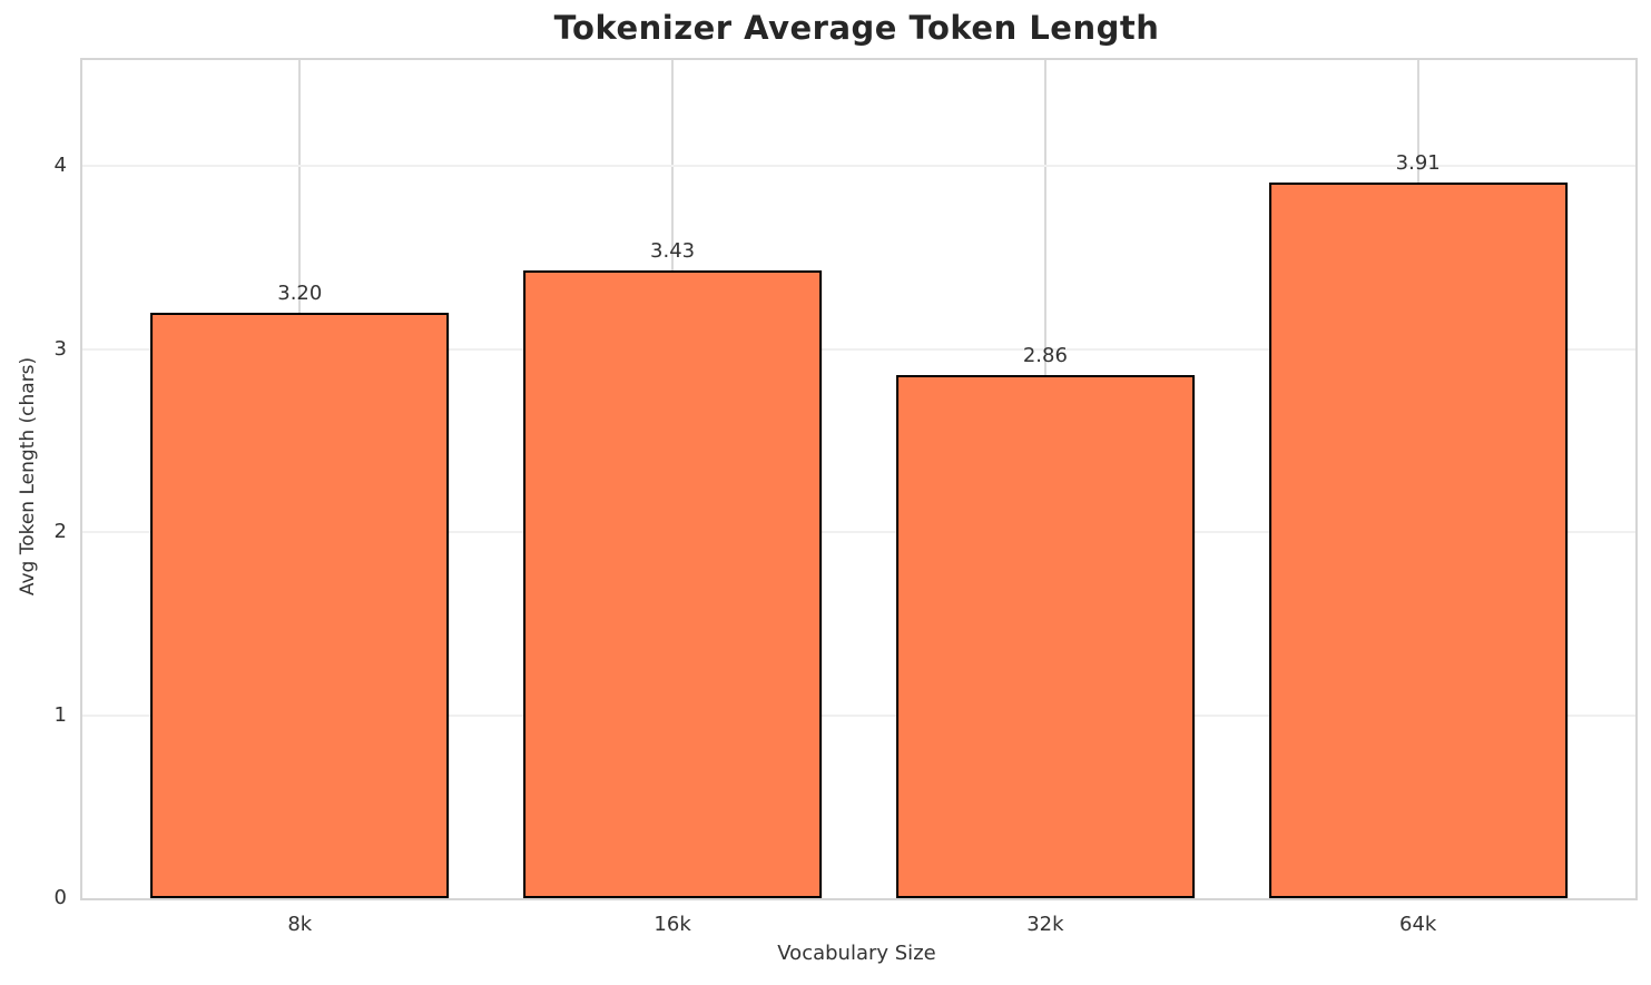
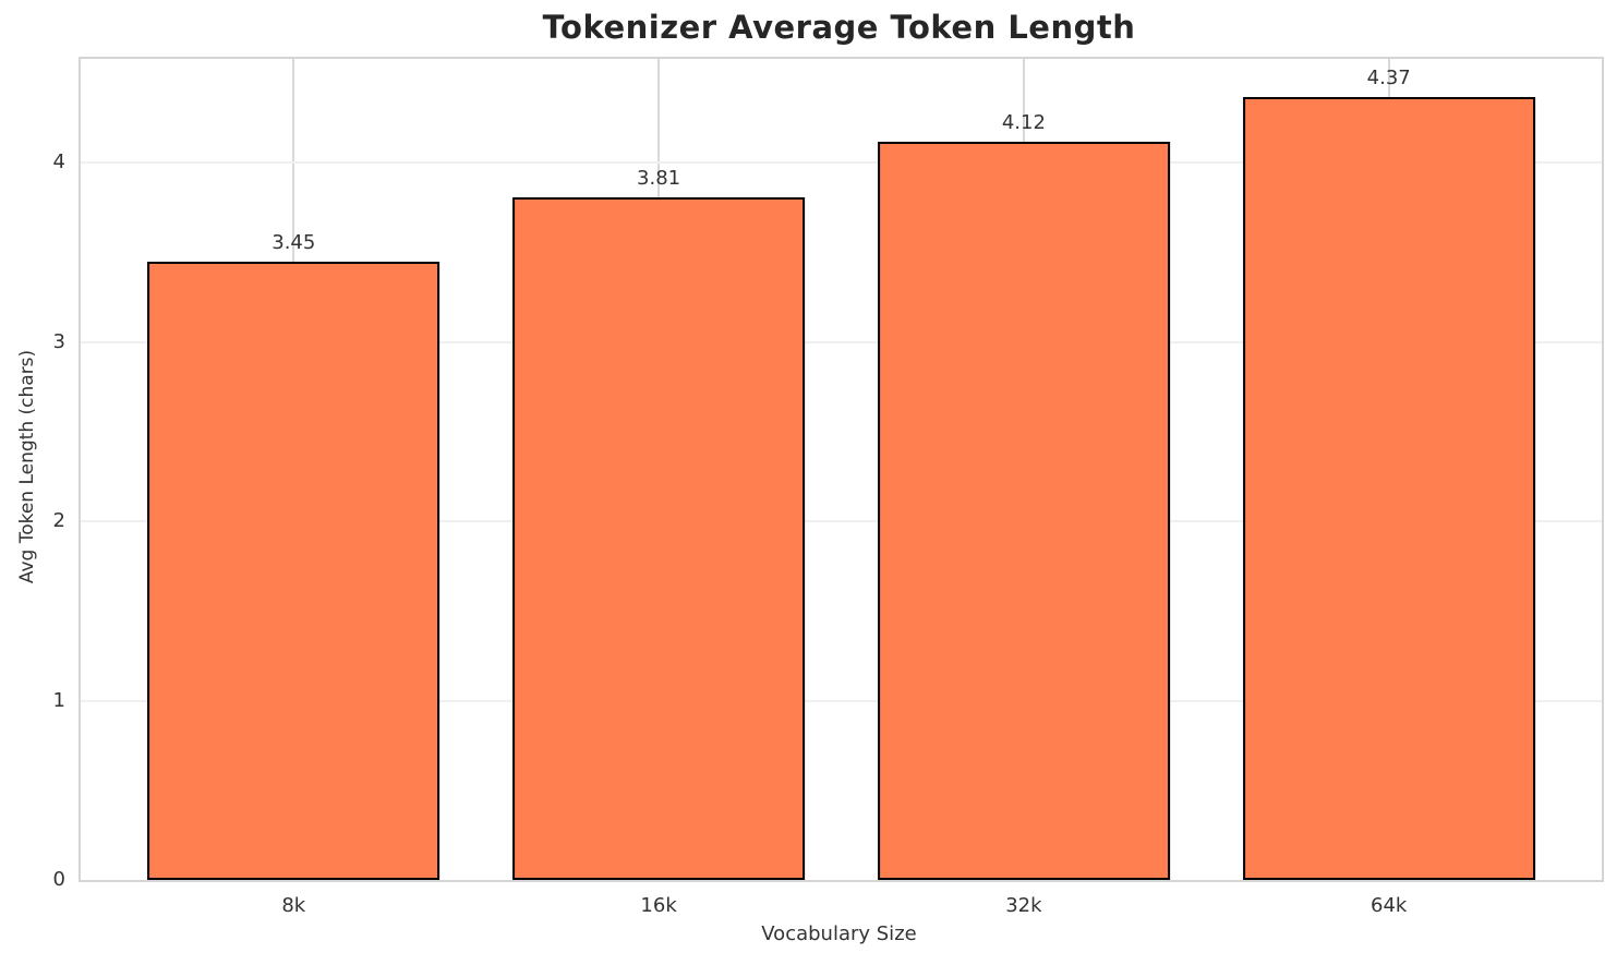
8k: 3.20 -> 3.45
16k: 3.43 -> 3.81
32k: 2.86 -> 4.12
64k: 3.91 -> 4.37
